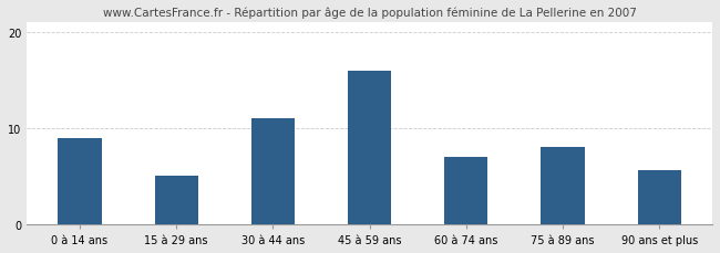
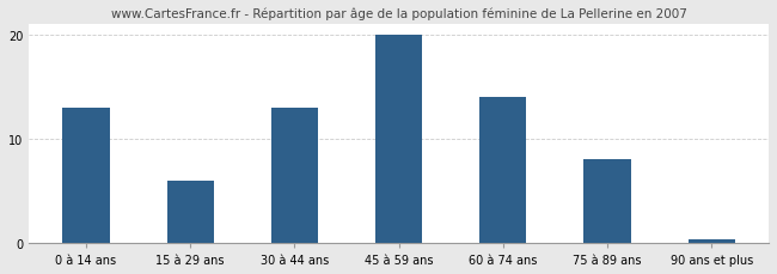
0 à 14 ans: 9.0 -> 13.0
15 à 29 ans: 5.0 -> 6.0
30 à 44 ans: 11.0 -> 13.0
45 à 59 ans: 16.0 -> 20.0
60 à 74 ans: 7.0 -> 14.0
90 ans et plus: 5.6 -> 0.3
